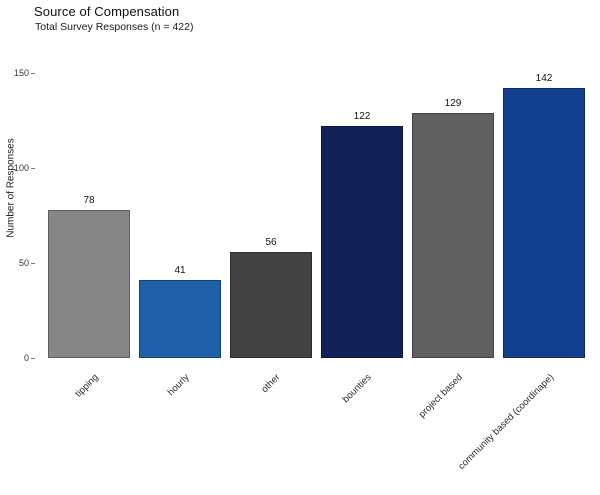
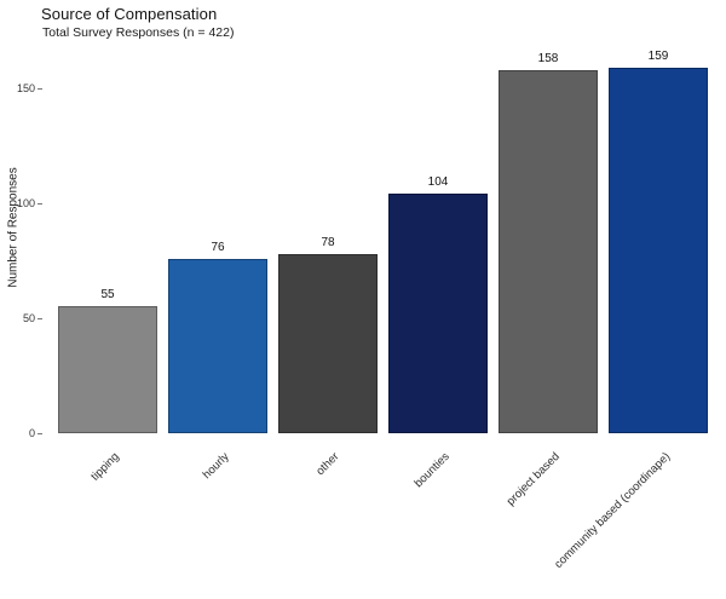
tipping: 78 -> 55
hourly: 41 -> 76
other: 56 -> 78
bounties: 122 -> 104
project based: 129 -> 158
community based (coordinape): 142 -> 159
